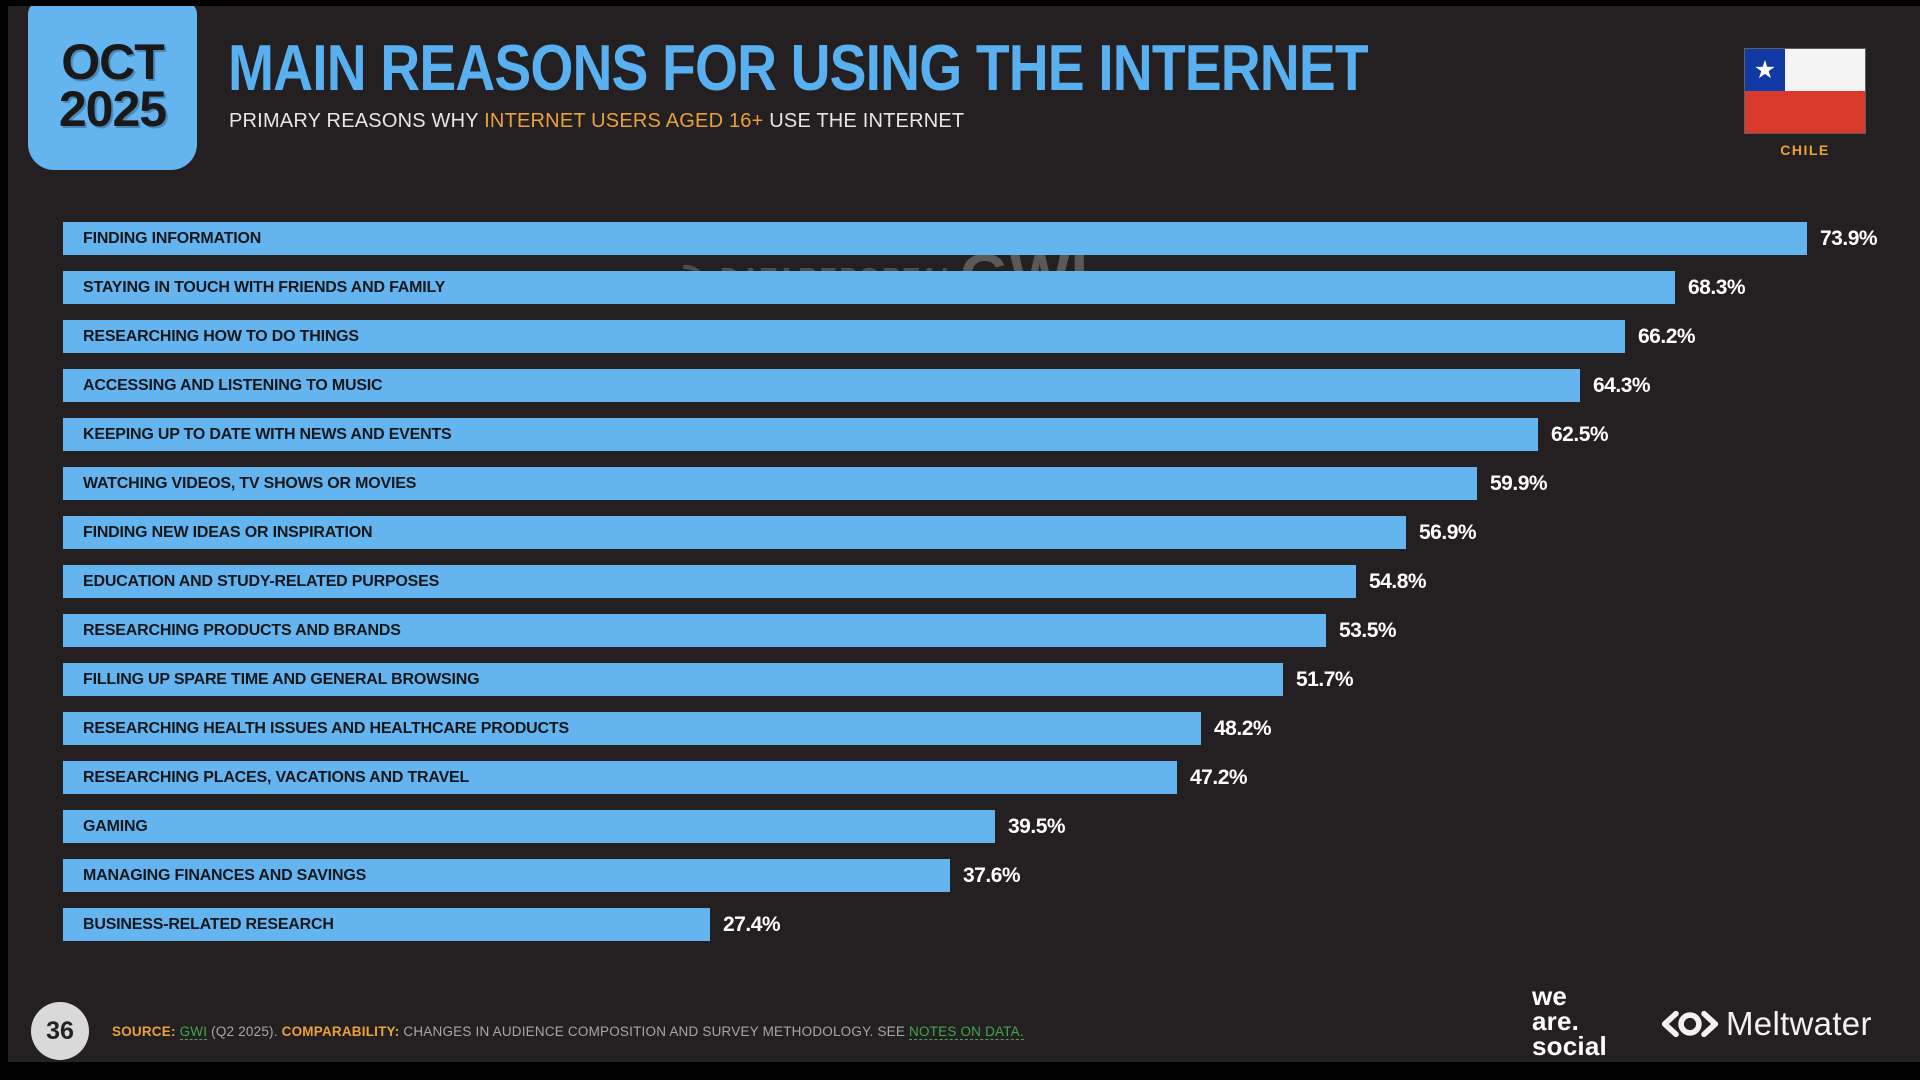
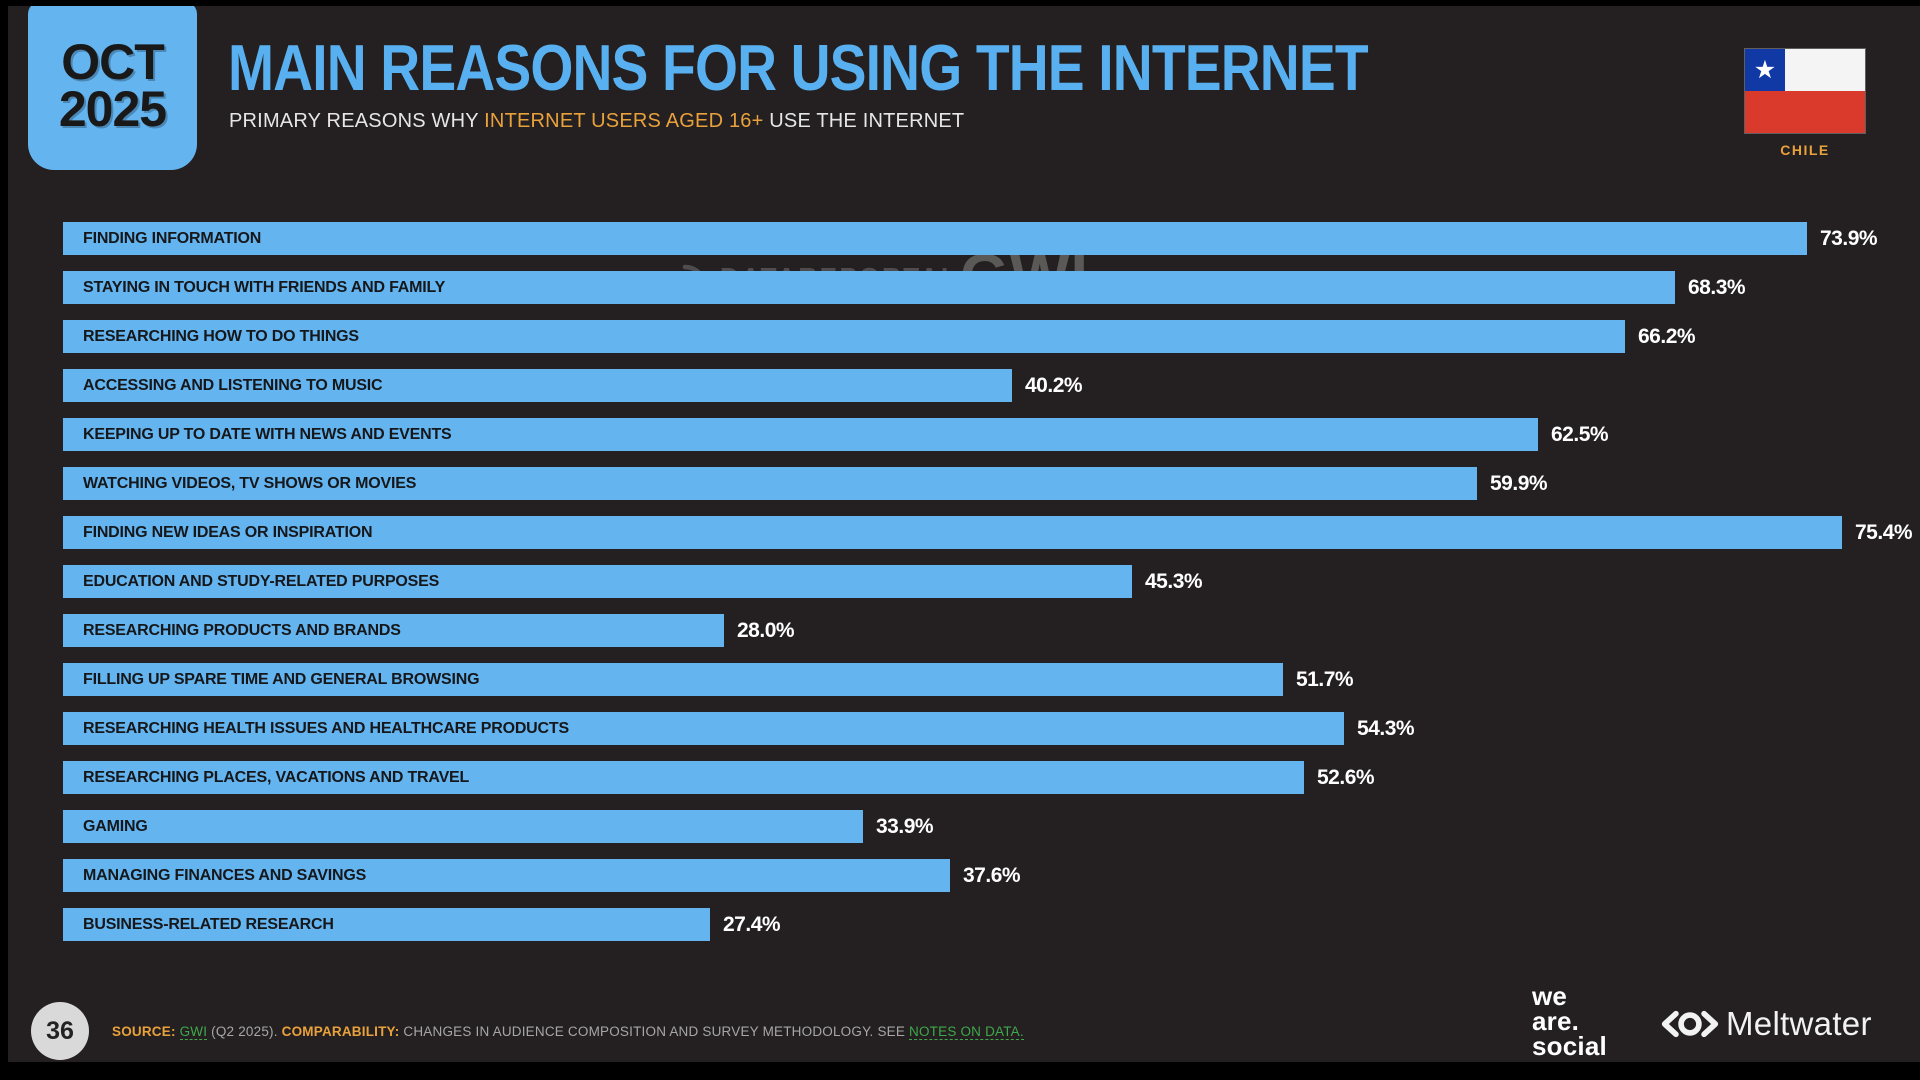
ACCESSING AND LISTENING TO MUSIC: 64.3% -> 40.2%
FINDING NEW IDEAS OR INSPIRATION: 56.9% -> 75.4%
EDUCATION AND STUDY-RELATED PURPOSES: 54.8% -> 45.3%
RESEARCHING PRODUCTS AND BRANDS: 53.5% -> 28.0%
RESEARCHING HEALTH ISSUES AND HEALTHCARE PRODUCTS: 48.2% -> 54.3%
RESEARCHING PLACES, VACATIONS AND TRAVEL: 47.2% -> 52.6%
GAMING: 39.5% -> 33.9%
